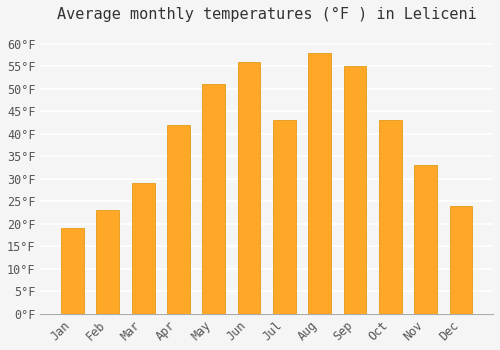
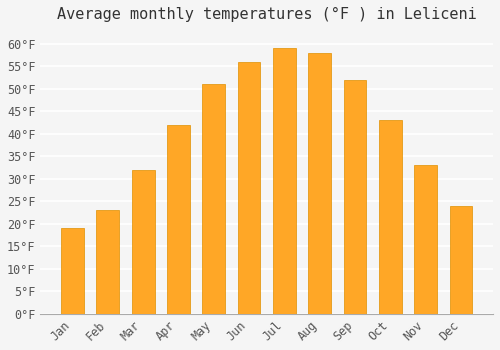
Mar: 29°F -> 32°F
Jul: 43°F -> 59°F
Sep: 55°F -> 52°F
